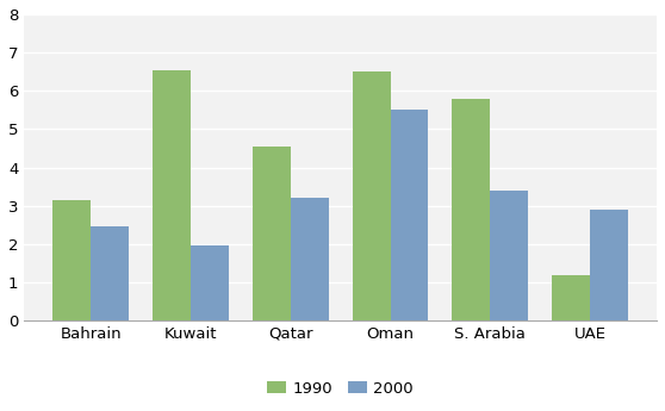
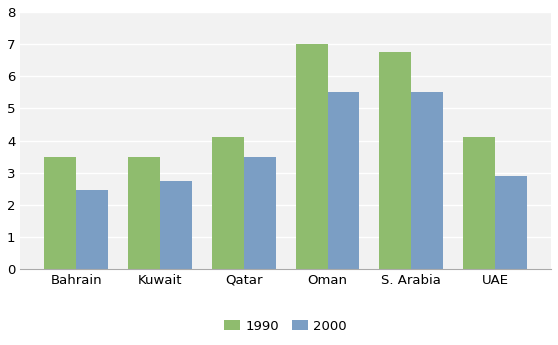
1990/Bahrain: 3.15 -> 3.50
1990/Kuwait: 6.55 -> 3.50
2000/Kuwait: 1.95 -> 2.75
1990/Qatar: 4.55 -> 4.10
2000/Qatar: 3.20 -> 3.50
1990/Oman: 6.50 -> 7.00
1990/S. Arabia: 5.80 -> 6.75
2000/S. Arabia: 3.40 -> 5.50
1990/UAE: 1.20 -> 4.10
